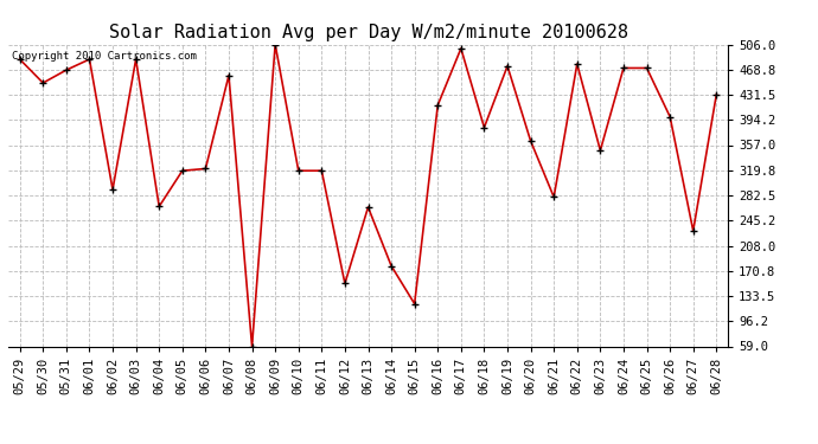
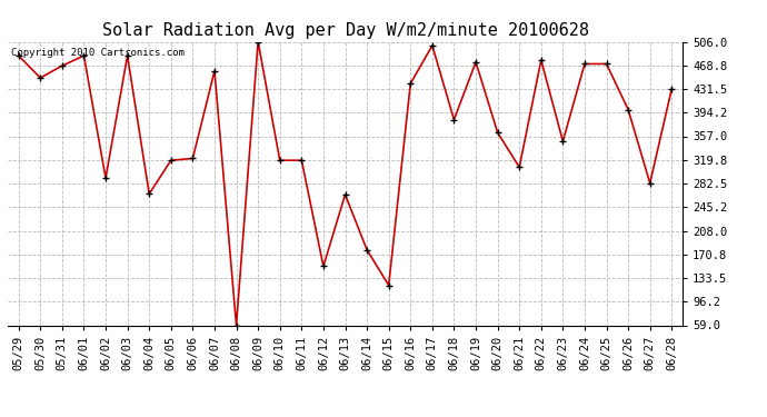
06/16: 416 -> 440
06/21: 280 -> 308
06/27: 230 -> 283
